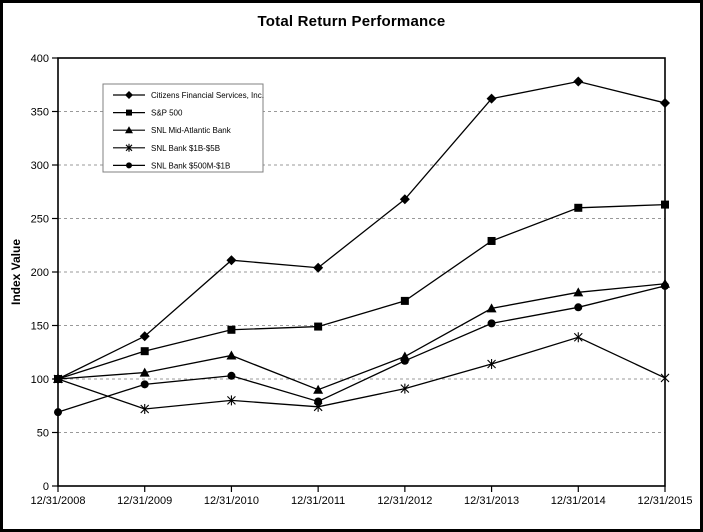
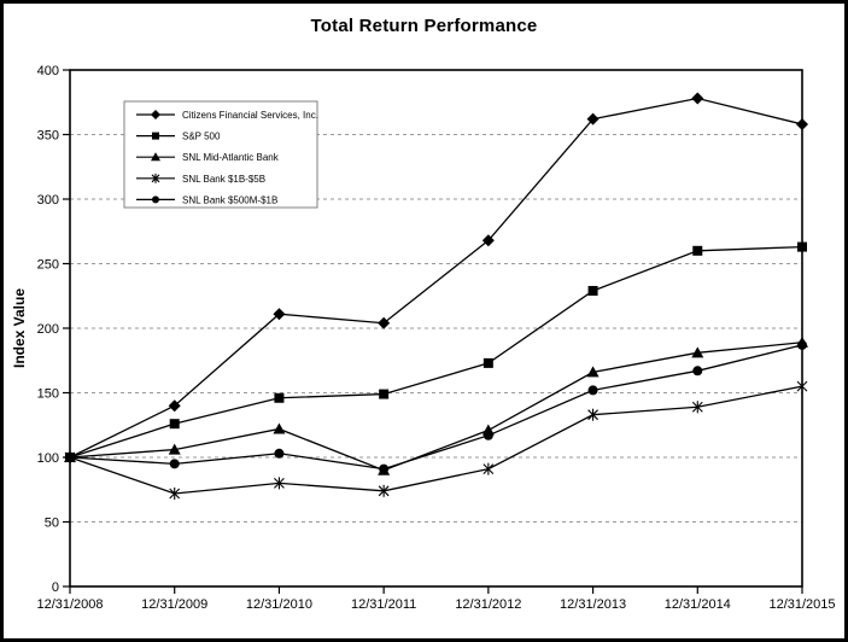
SNL Bank $500M-$1B/12/31/2008: 69 -> 100
SNL Bank $500M-$1B/12/31/2011: 79 -> 91
SNL Bank $1B-$5B/12/31/2013: 114 -> 133
SNL Bank $1B-$5B/12/31/2015: 101 -> 155
